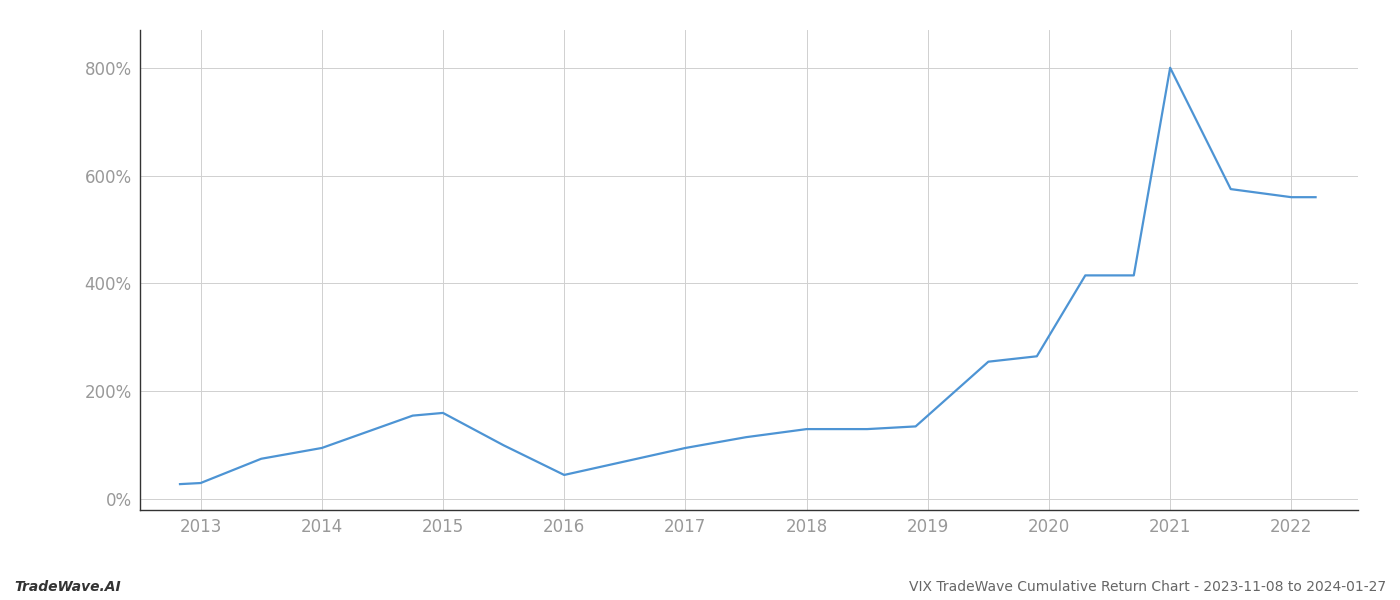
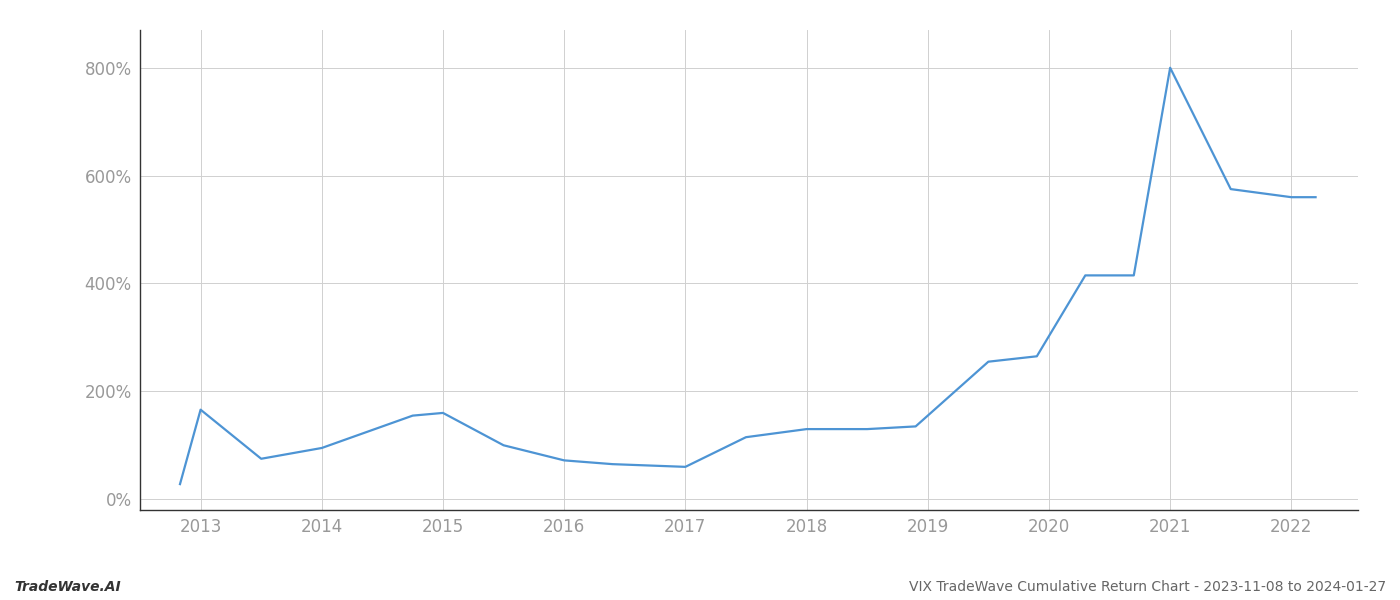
2013: 30% -> 166%
2016: 45% -> 72%
2017: 95% -> 60%
